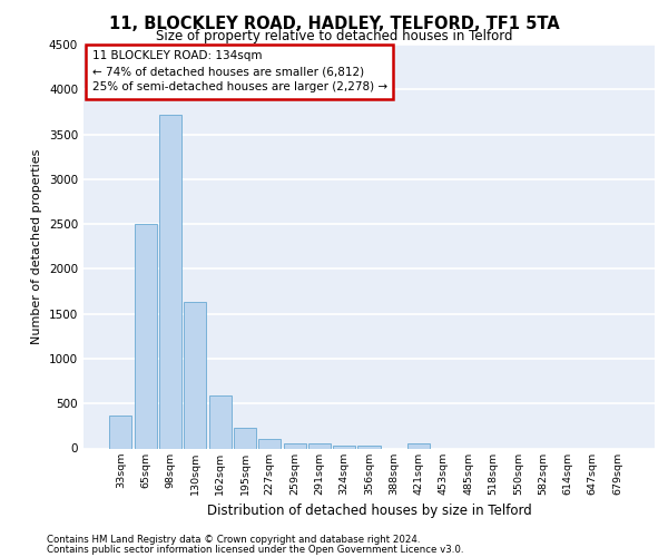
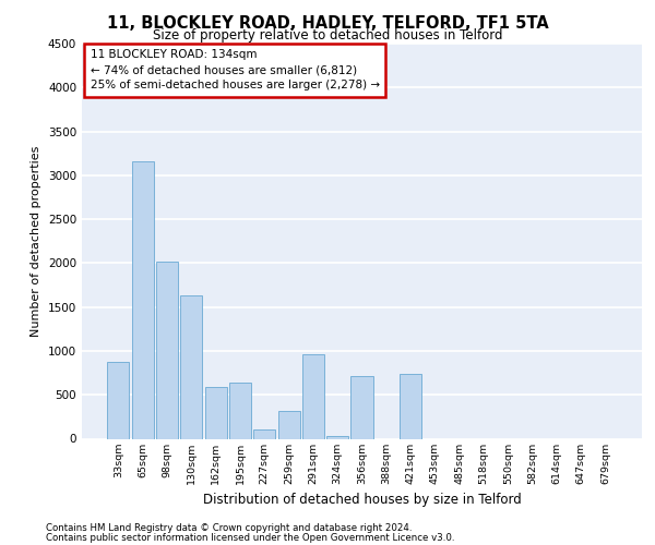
33sqm: 370 -> 880
65sqm: 2500 -> 3160
98sqm: 3720 -> 2020
195sqm: 240 -> 640
259sqm: 60 -> 320
291sqm: 50 -> 960
356sqm: 30 -> 720
421sqm: 60 -> 740
